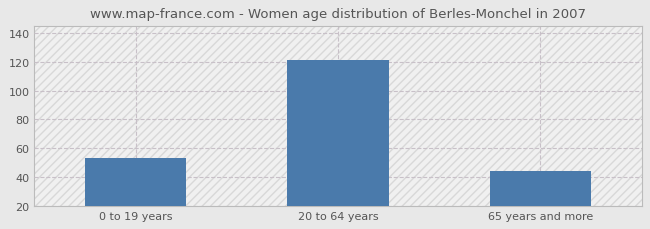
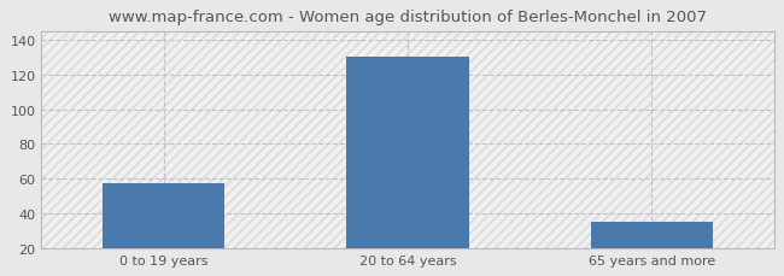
0 to 19 years: 53 -> 57
20 to 64 years: 121 -> 130
65 years and more: 44 -> 35
